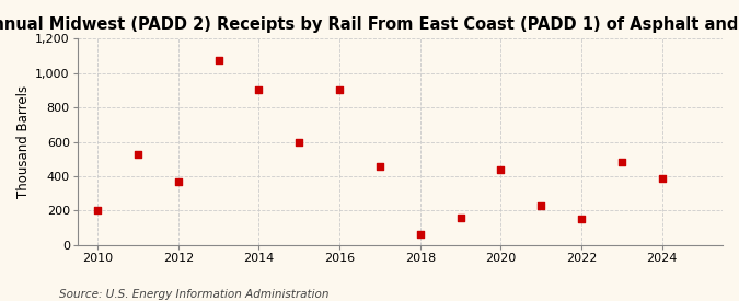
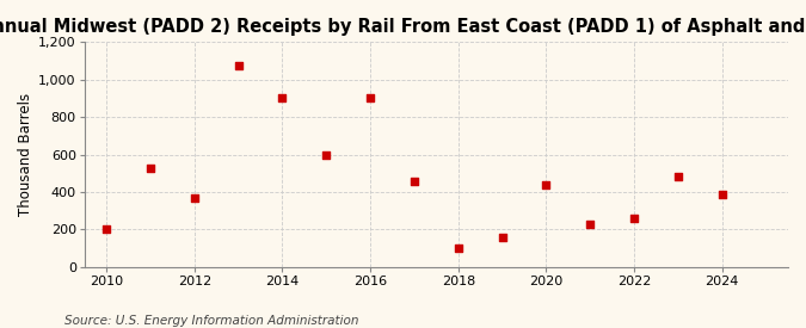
2018: 60 -> 100
2022: 150 -> 260
